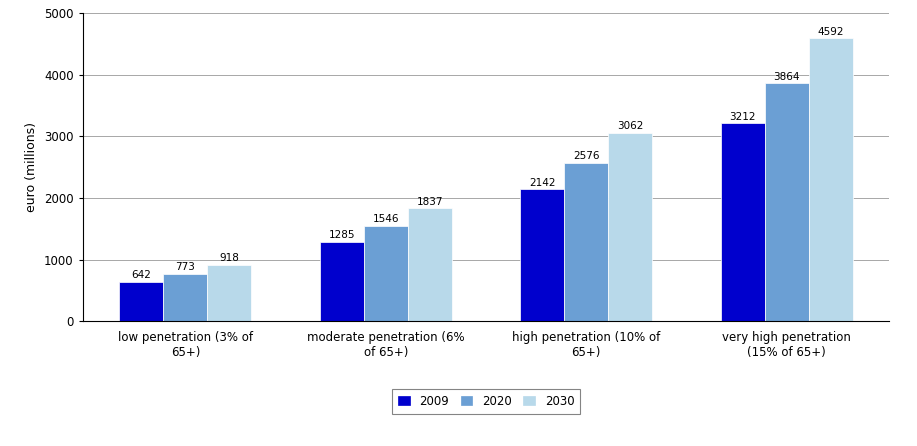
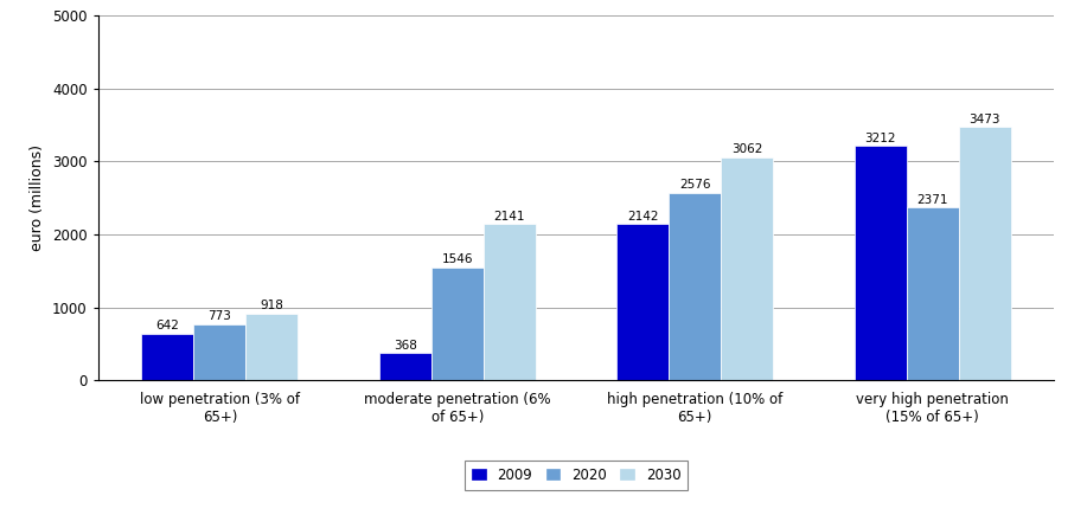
2009/moderate penetration (6% of 65+): 1285 -> 368
2030/moderate penetration (6% of 65+): 1837 -> 2141
2020/very high penetration (15% of 65+): 3864 -> 2371
2030/very high penetration (15% of 65+): 4592 -> 3473
